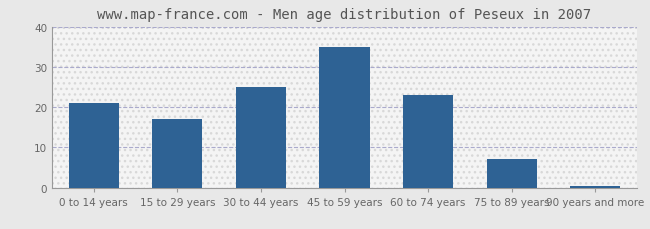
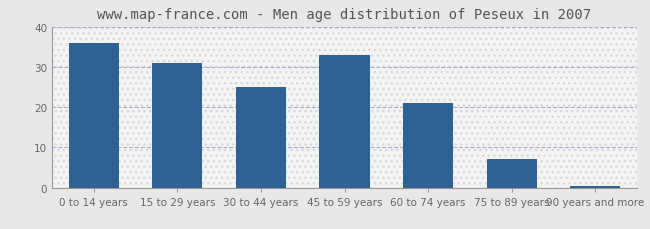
0 to 14 years: 21.0 -> 36.0
15 to 29 years: 17.0 -> 31.0
45 to 59 years: 35.0 -> 33.0
60 to 74 years: 23.0 -> 21.0
